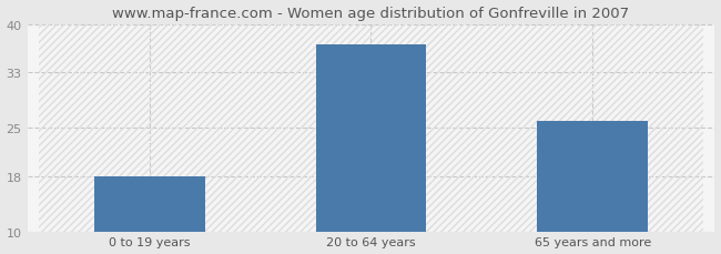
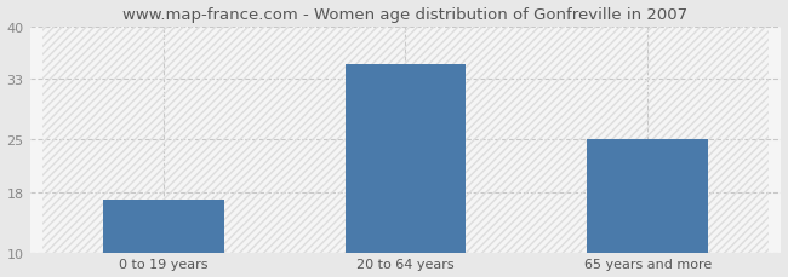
0 to 19 years: 18 -> 17
20 to 64 years: 37 -> 35
65 years and more: 26 -> 25
